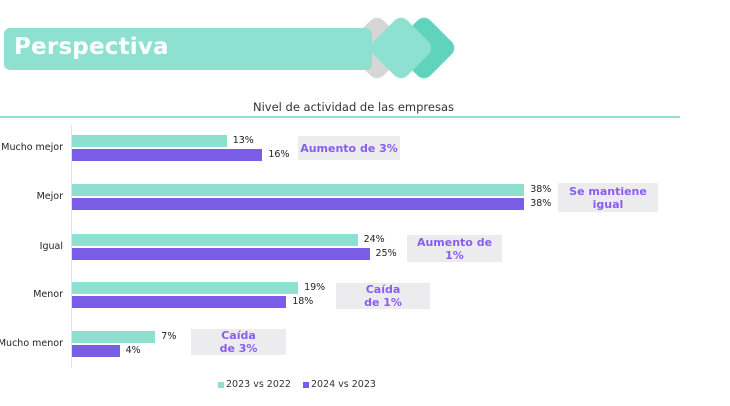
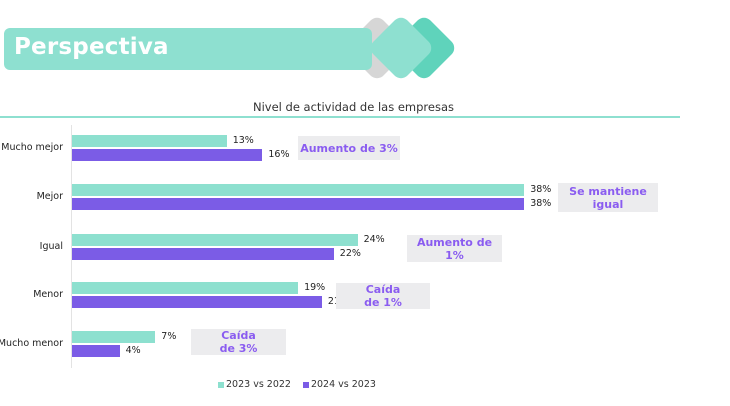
2024 vs 2023/Igual: 25% -> 22%
2024 vs 2023/Menor: 18% -> 21%
